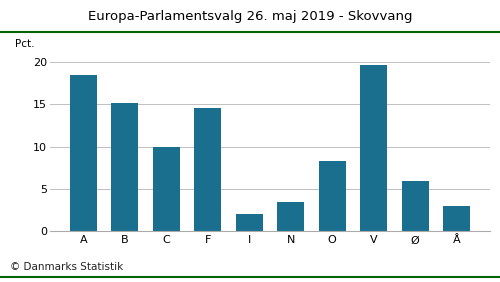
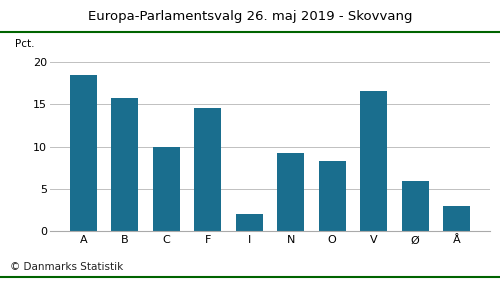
B: 15.1 -> 15.8
N: 3.5 -> 9.2
V: 19.7 -> 16.6
